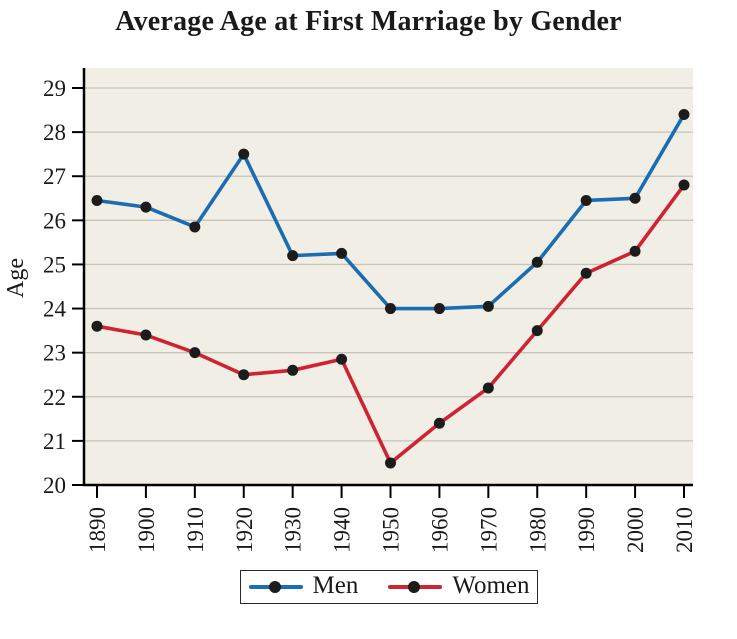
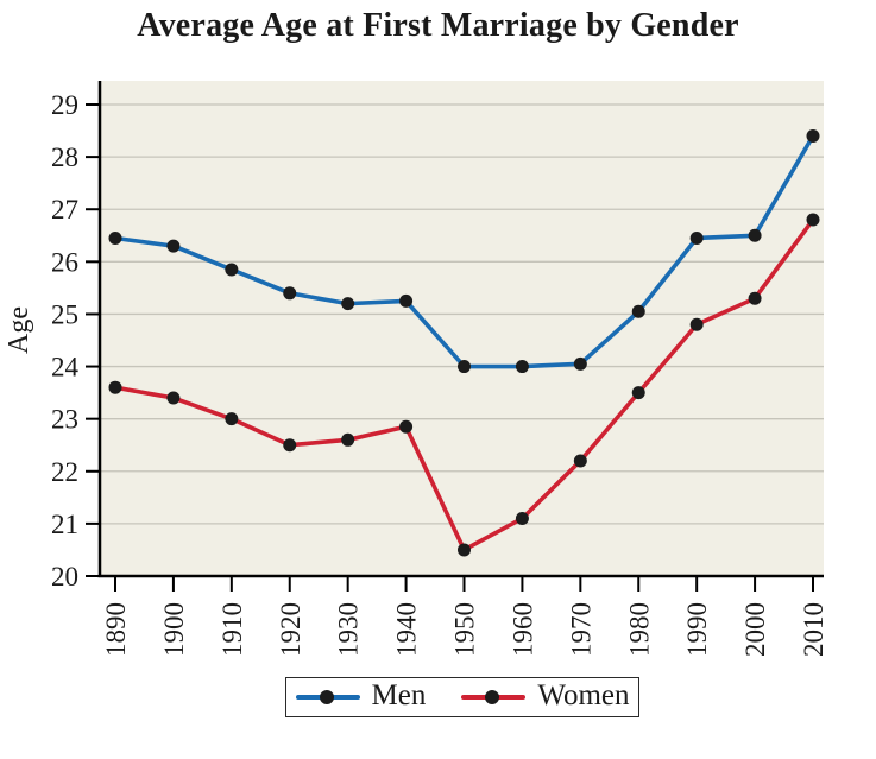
Men/1920: 27.5 -> 25.4
Women/1960: 21.4 -> 21.1
